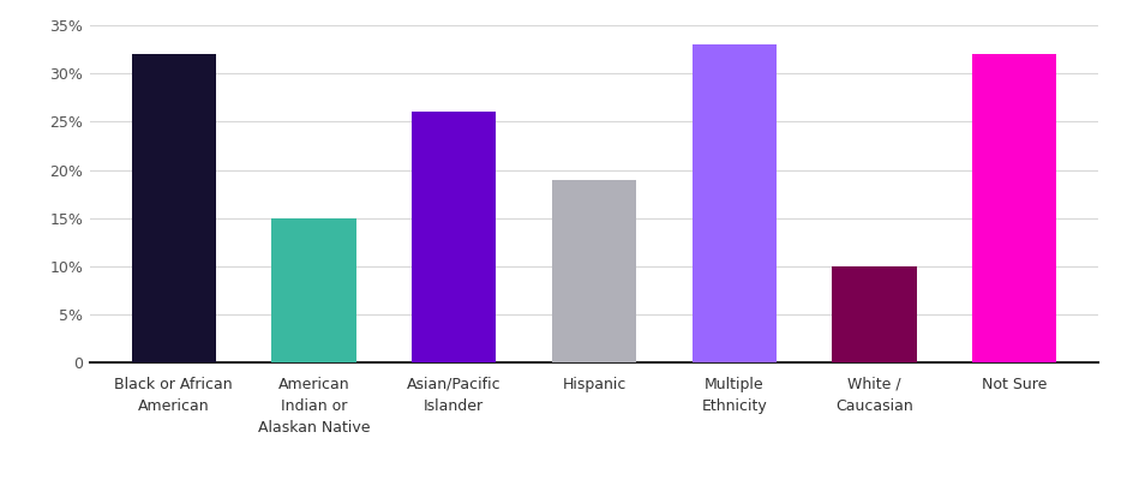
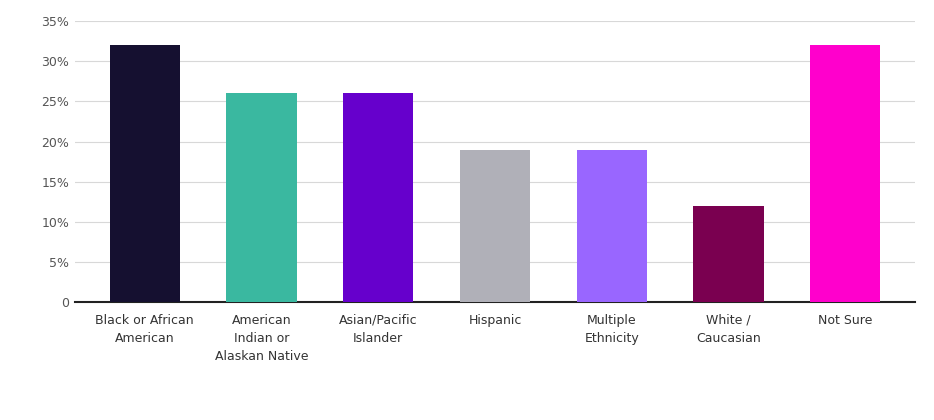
American Indian or Alaskan Native: 15% -> 26%
Multiple Ethnicity: 33% -> 19%
White / Caucasian: 10% -> 12%
